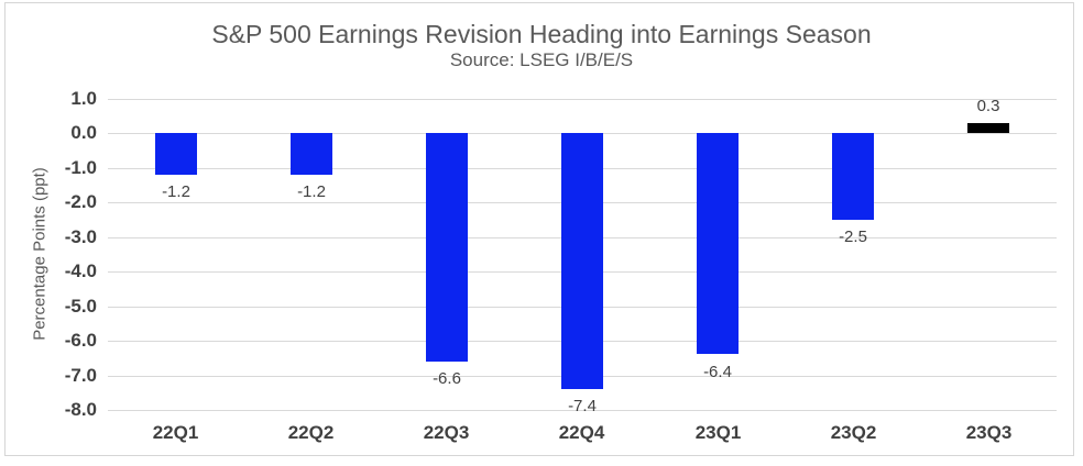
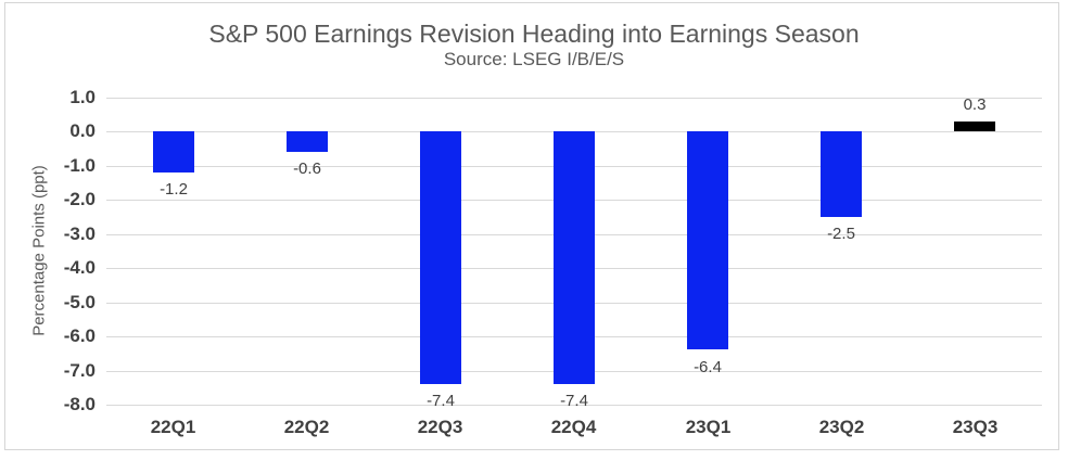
22Q2: -1.2 -> -0.6
22Q3: -6.6 -> -7.4
